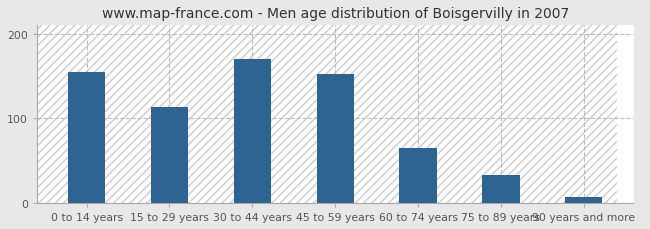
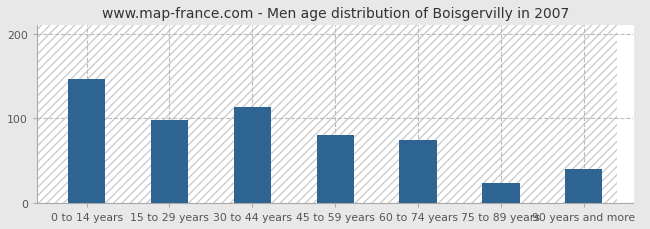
0 to 14 years: 155 -> 146
15 to 29 years: 113 -> 98
30 to 44 years: 170 -> 114
45 to 59 years: 152 -> 80
60 to 74 years: 65 -> 74
75 to 89 years: 33 -> 24
90 years and more: 7 -> 40
